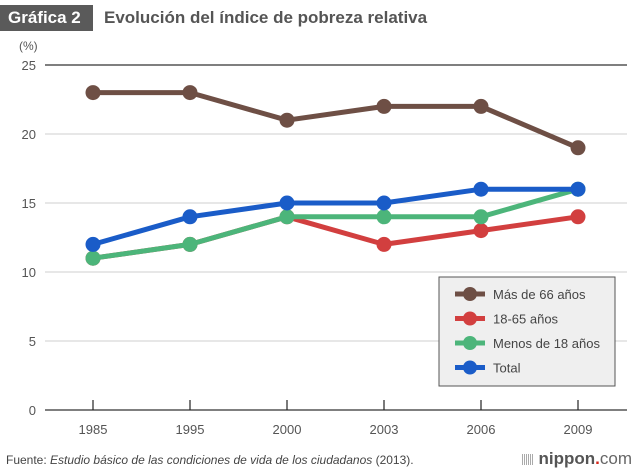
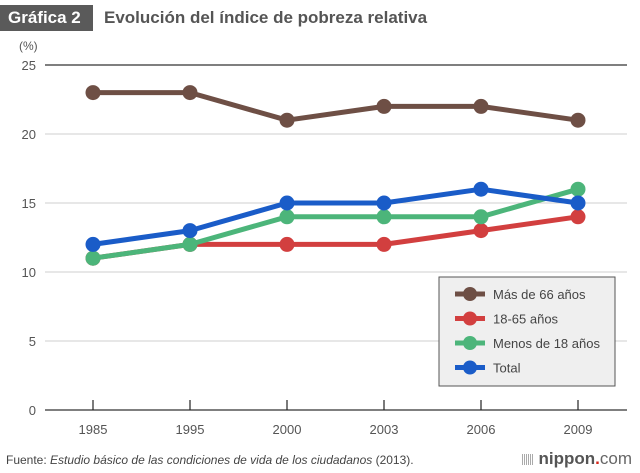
Total/1995: 14 -> 13
18-65 años/2000: 14 -> 12
Más de 66 años/2009: 19 -> 21
Total/2009: 16 -> 15
